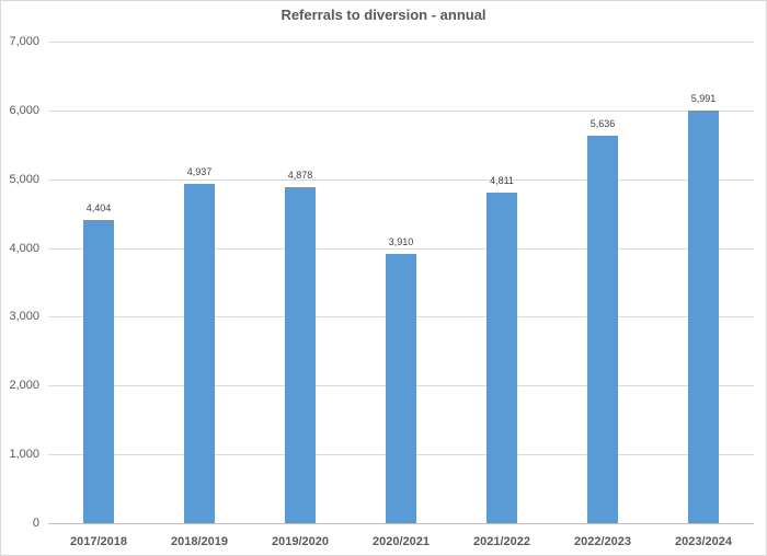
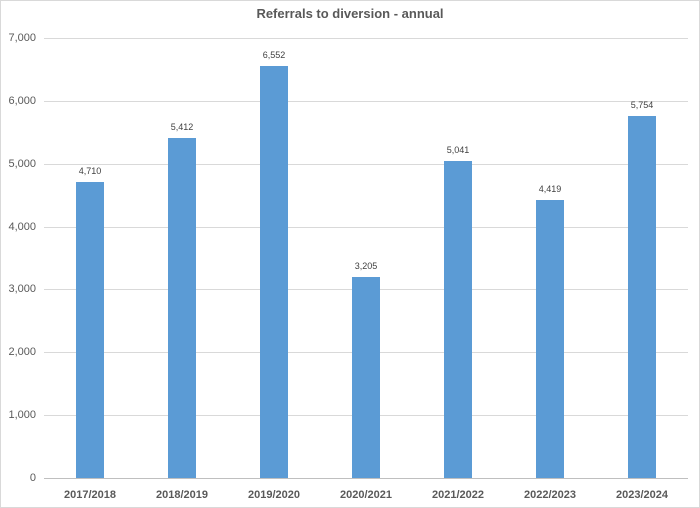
2017/2018: 4,404 -> 4,710
2018/2019: 4,937 -> 5,412
2019/2020: 4,878 -> 6,552
2020/2021: 3,910 -> 3,205
2021/2022: 4,811 -> 5,041
2022/2023: 5,636 -> 4,419
2023/2024: 5,991 -> 5,754
